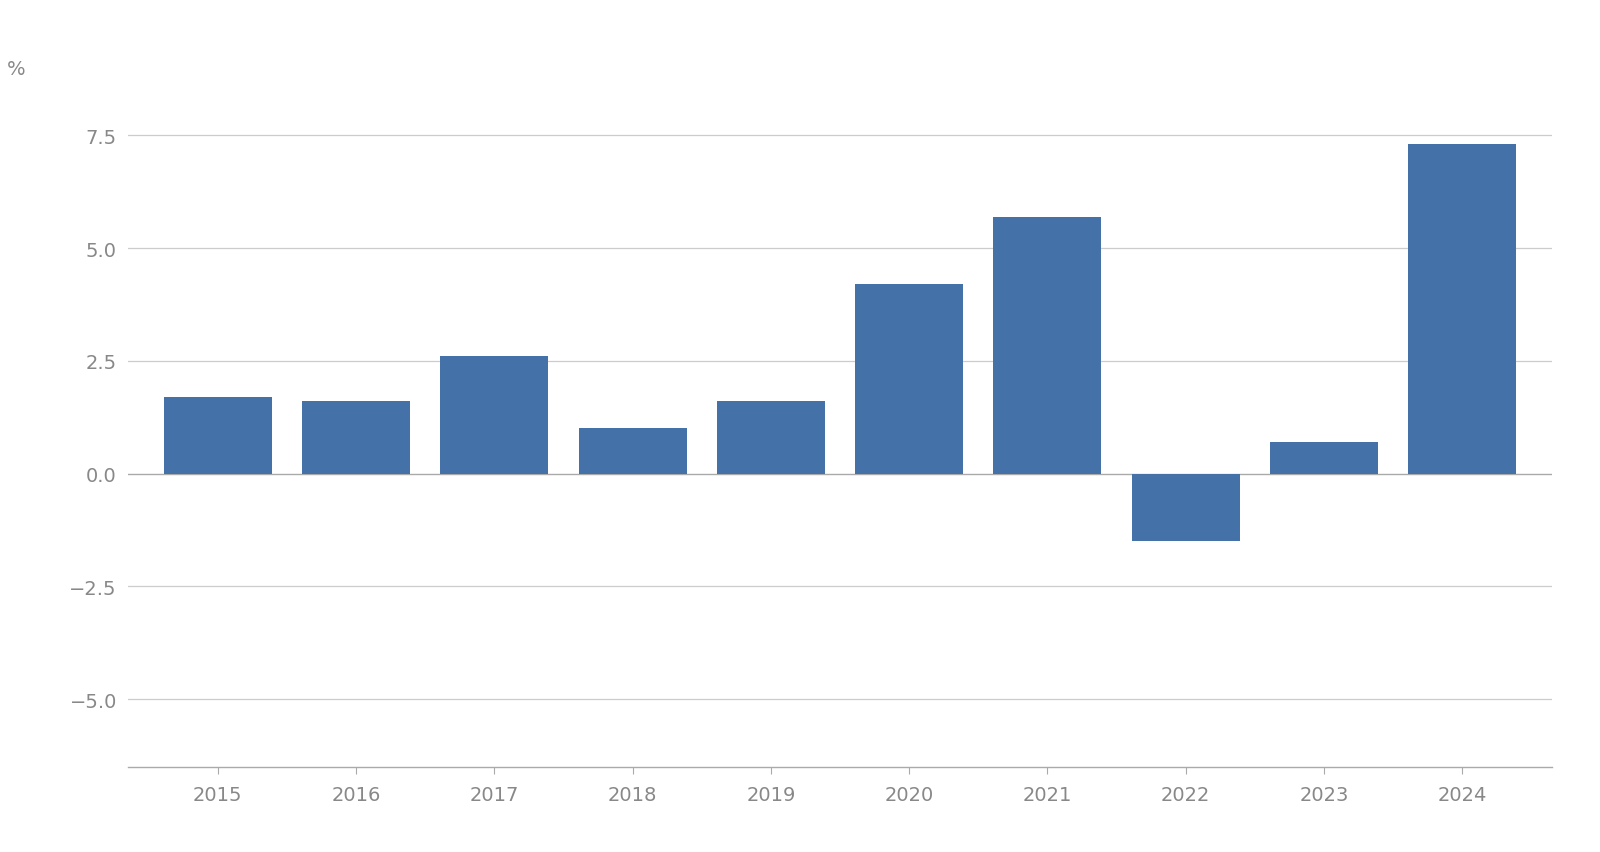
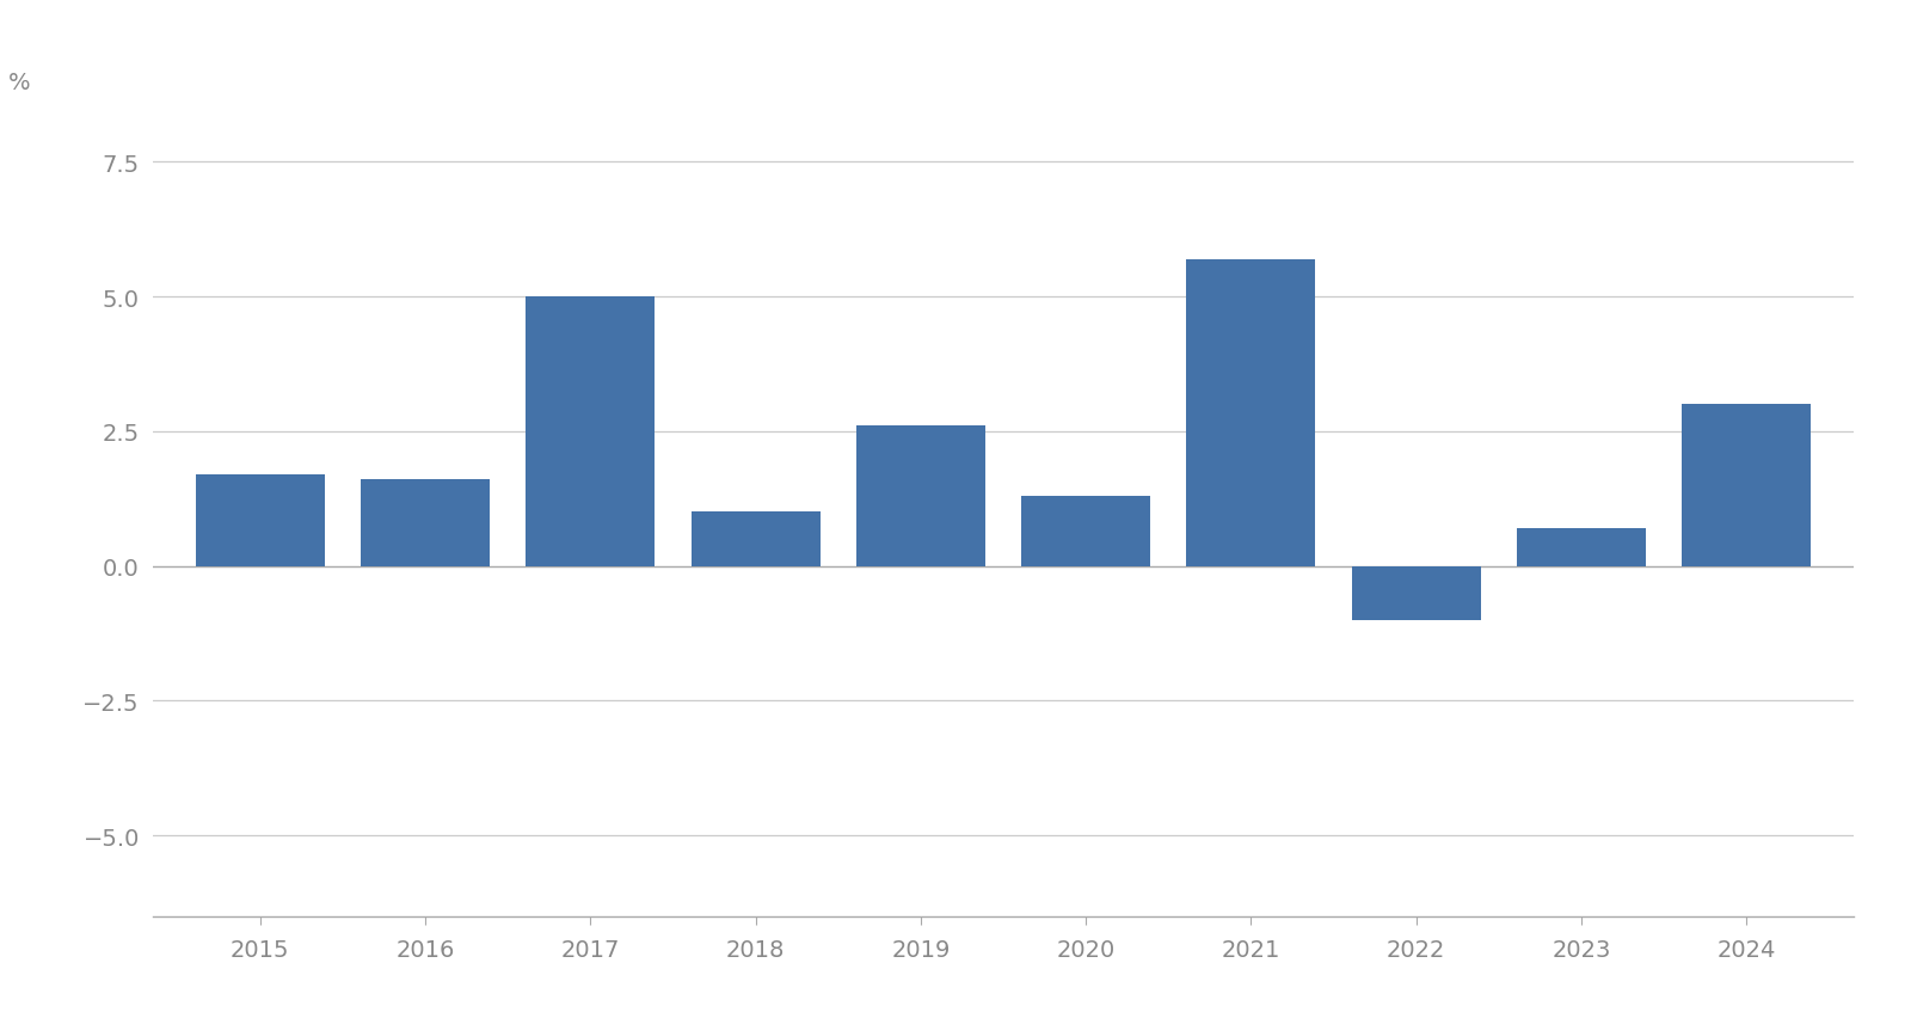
2017: 2.6 -> 5.0
2019: 1.6 -> 2.6
2020: 4.2 -> 1.3
2022: -1.5 -> -1.0
2024: 7.3 -> 3.0
